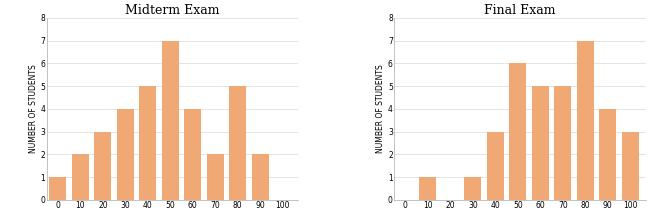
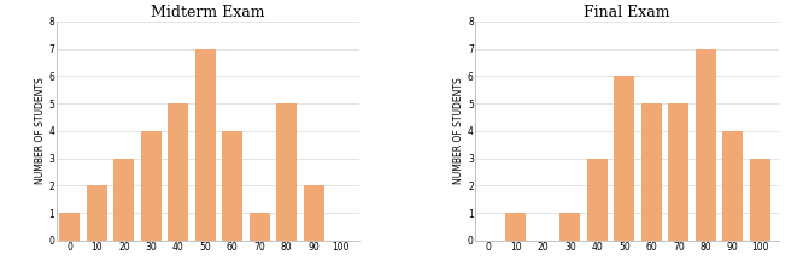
Midterm Exam/70: 2 -> 1
